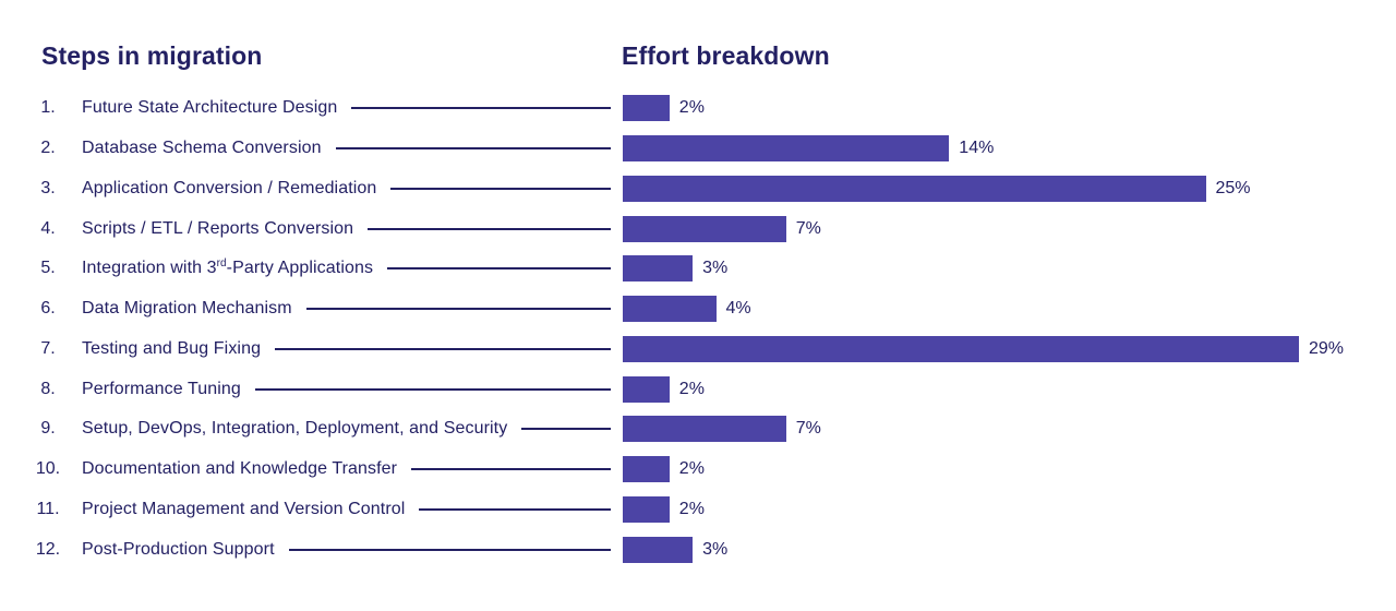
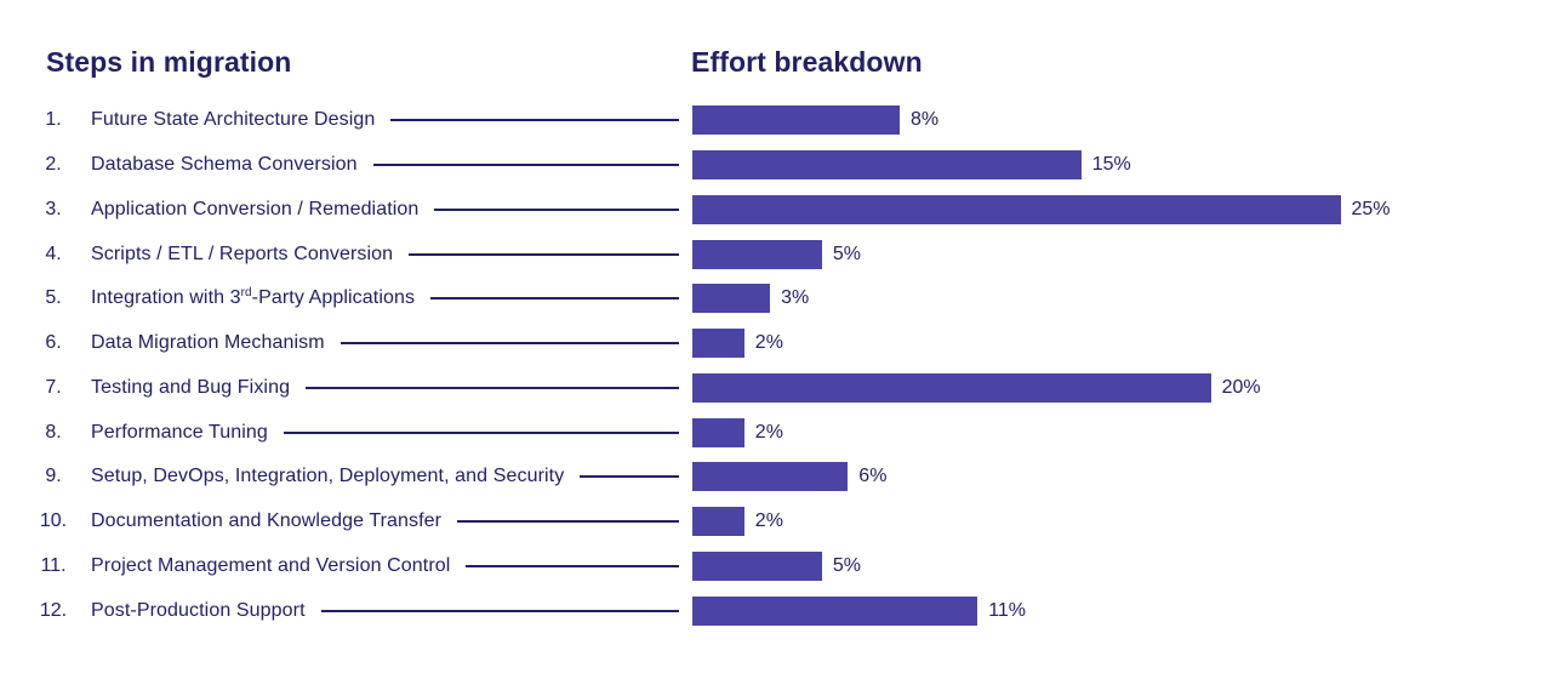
Future State Architecture Design: 2% -> 8%
Database Schema Conversion: 14% -> 15%
Scripts / ETL / Reports Conversion: 7% -> 5%
Data Migration Mechanism: 4% -> 2%
Testing and Bug Fixing: 29% -> 20%
Setup, DevOps, Integration, Deployment, and Security: 7% -> 6%
Project Management and Version Control: 2% -> 5%
Post-Production Support: 3% -> 11%
